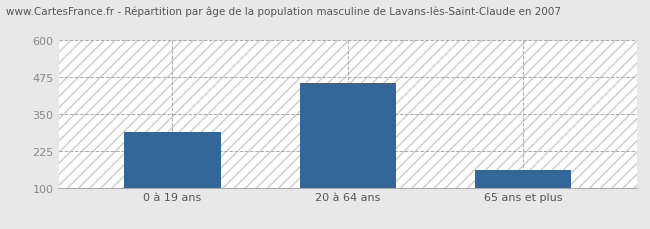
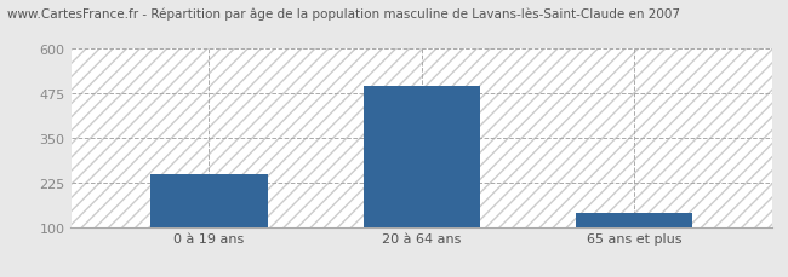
0 à 19 ans: 290 -> 248
20 à 64 ans: 455 -> 497
65 ans et plus: 160 -> 140
